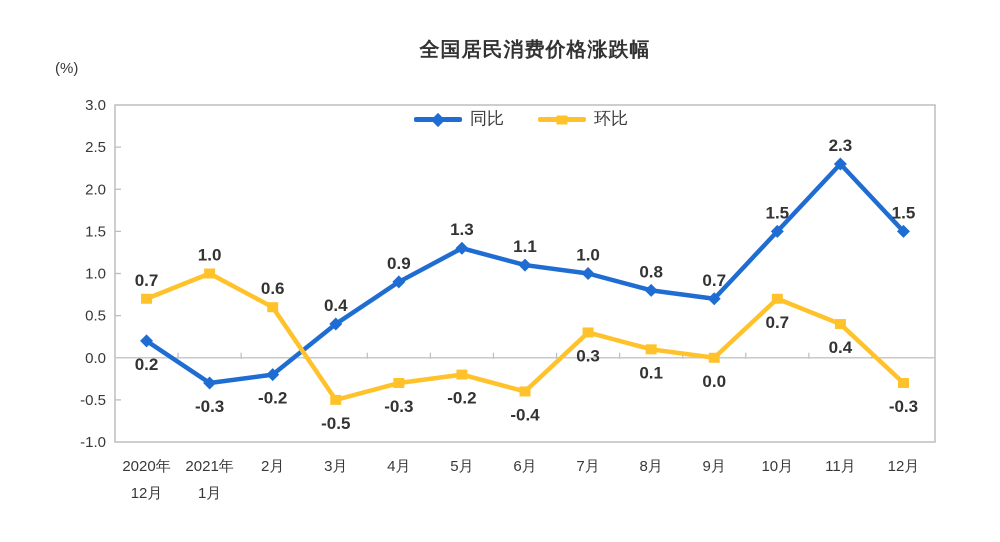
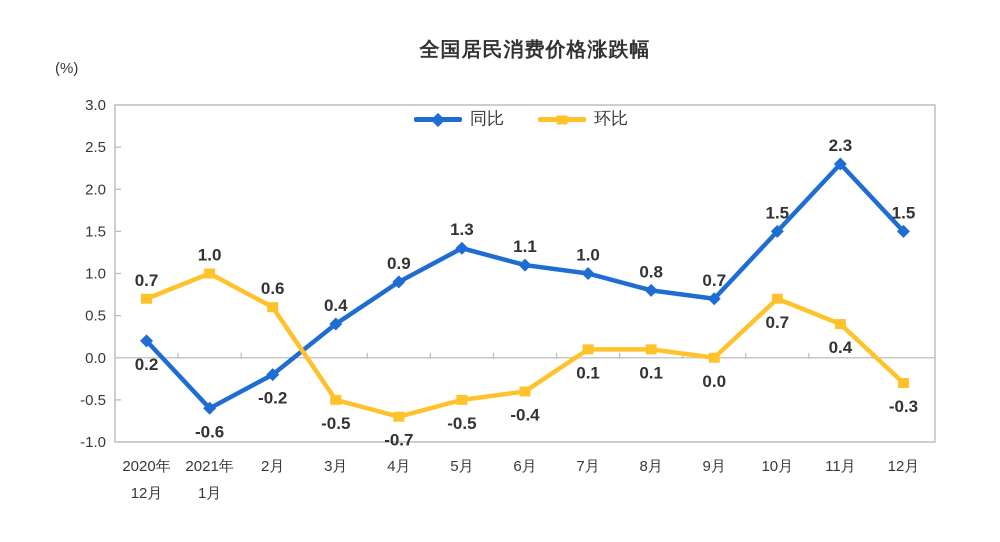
同比/2021年1月: -0.3 -> -0.6
环比/4月: -0.3 -> -0.7
环比/5月: -0.2 -> -0.5
环比/7月: 0.3 -> 0.1
